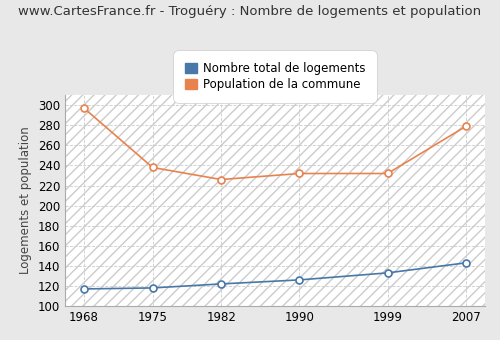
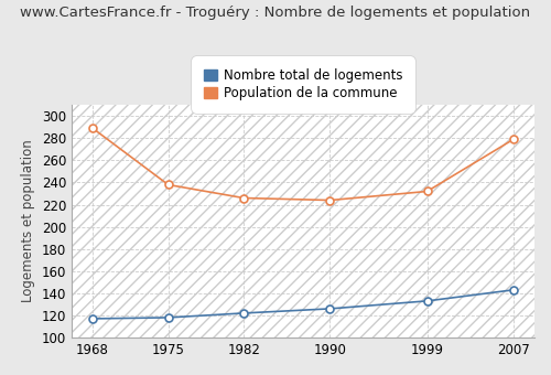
Population de la commune/1968: 297 -> 289
Population de la commune/1990: 232 -> 224
